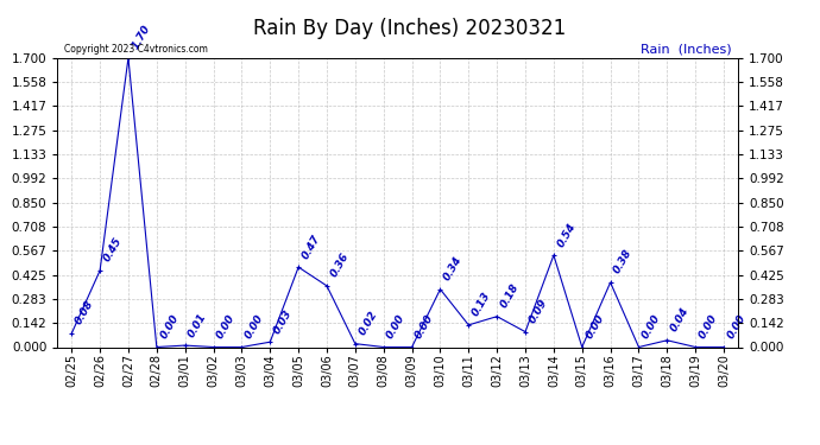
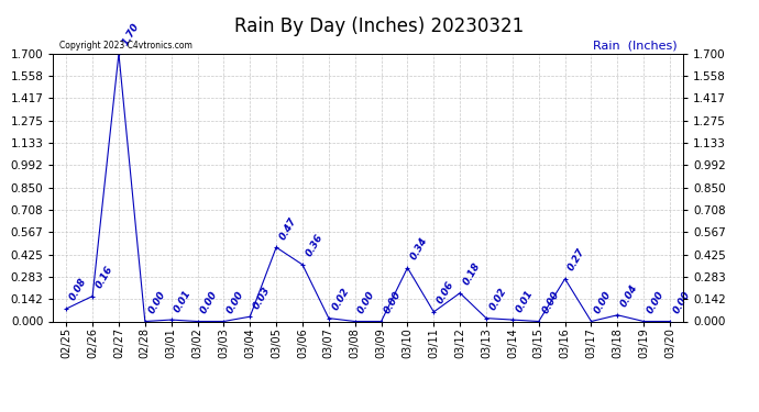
02/26: 0.45 -> 0.16
03/11: 0.13 -> 0.06
03/13: 0.09 -> 0.02
03/14: 0.54 -> 0.01
03/16: 0.38 -> 0.27
